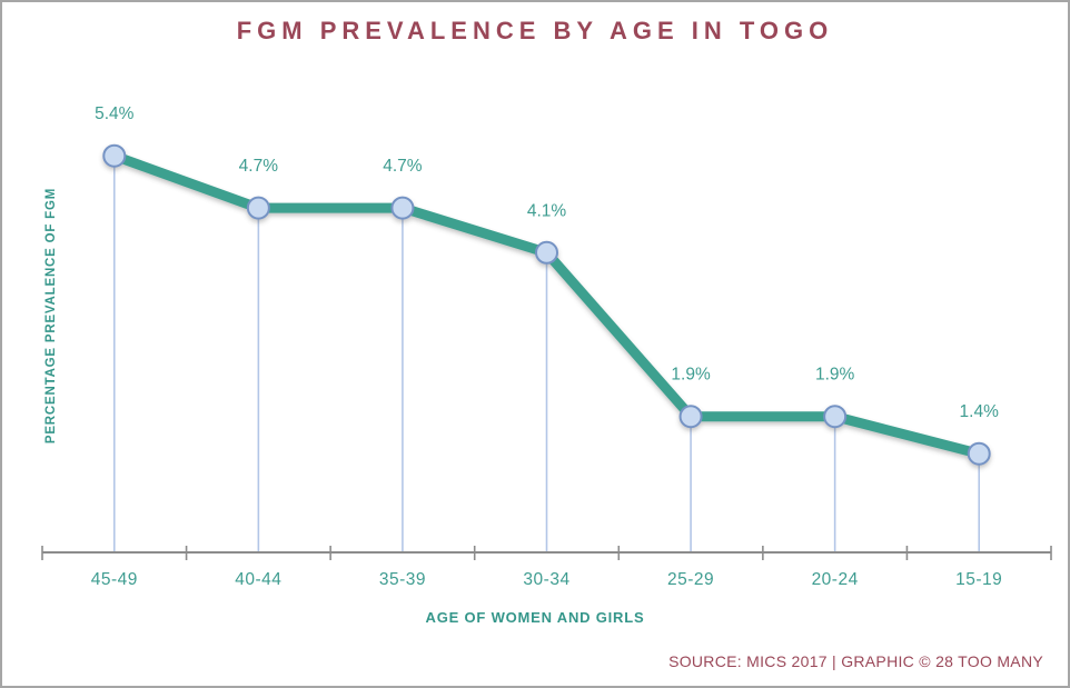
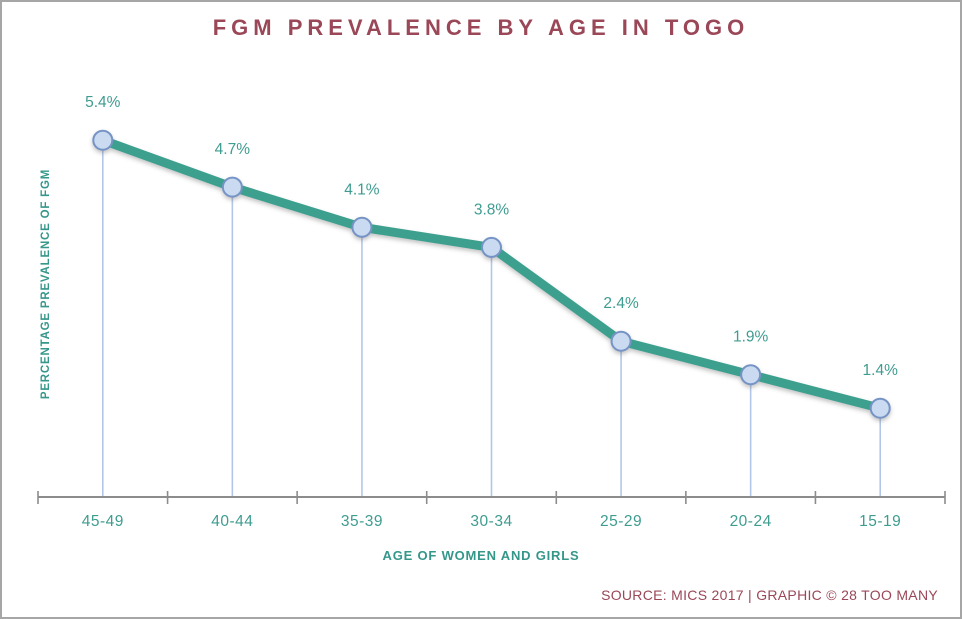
35-39: 4.7% -> 4.1%
30-34: 4.1% -> 3.8%
25-29: 1.9% -> 2.4%
